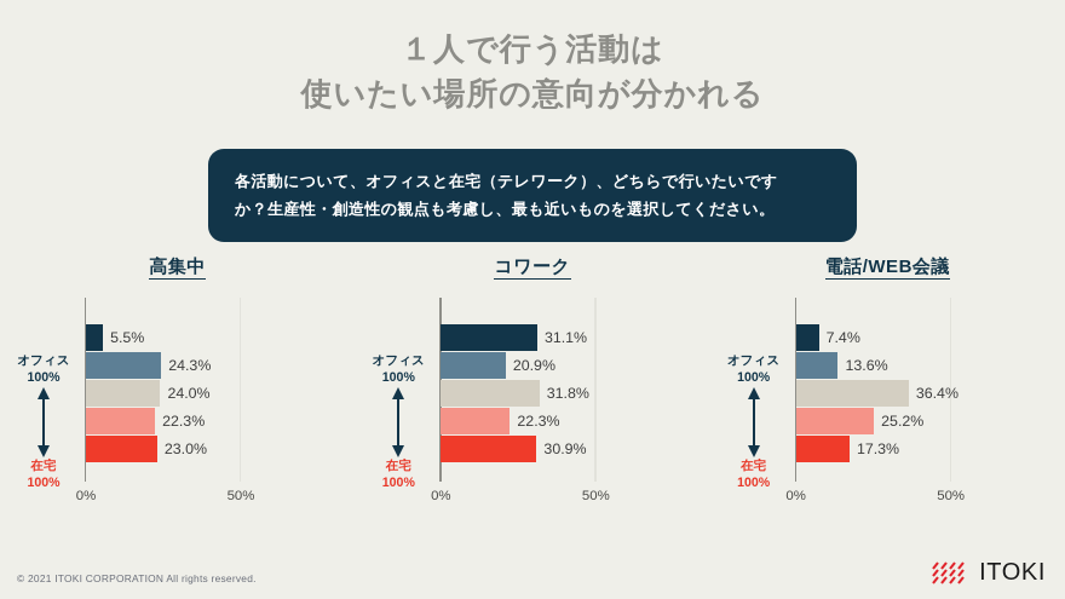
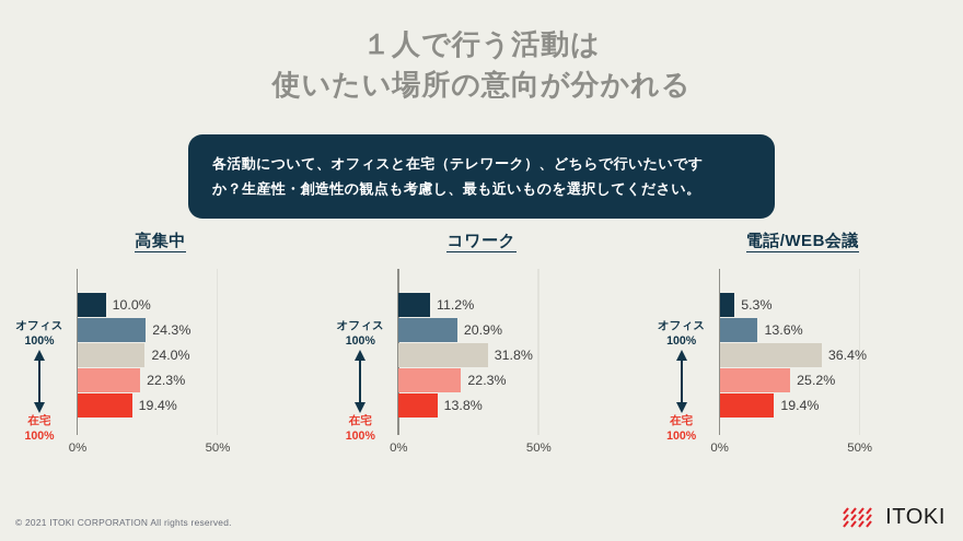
高集中/オフィス100%: 5.5% -> 10.0%
高集中/在宅100%: 23.0% -> 19.4%
コワーク/オフィス100%: 31.1% -> 11.2%
コワーク/在宅100%: 30.9% -> 13.8%
電話/WEB会議/オフィス100%: 7.4% -> 5.3%
電話/WEB会議/在宅100%: 17.3% -> 19.4%
